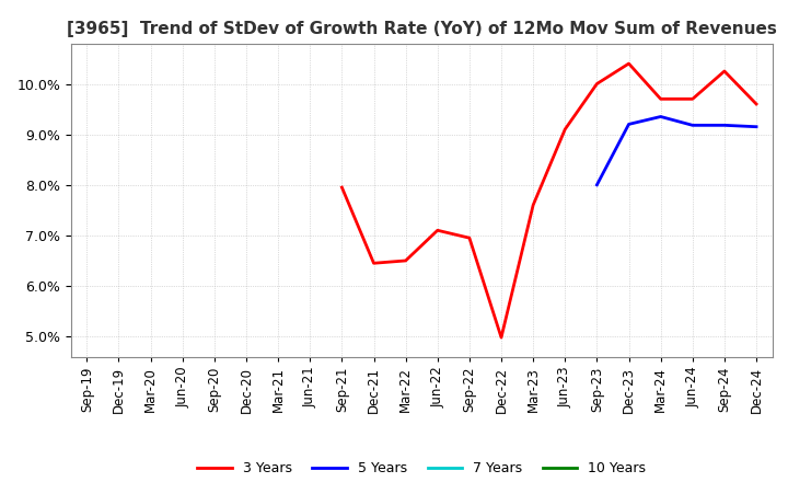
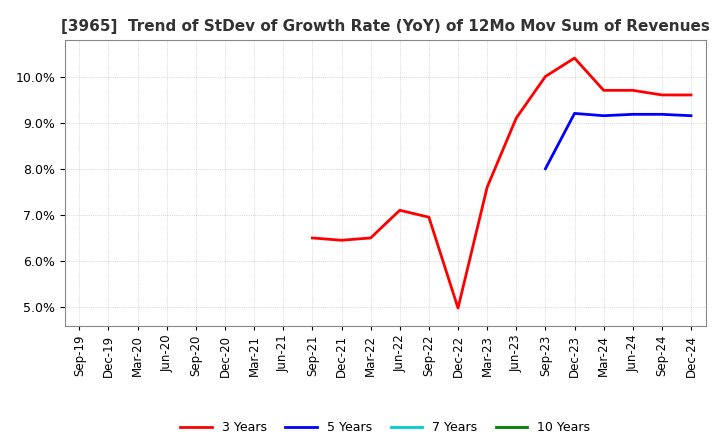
3 Years/Sep-21: 7.95% -> 6.50%
5 Years/Mar-24: 9.35% -> 9.15%
3 Years/Sep-24: 10.25% -> 9.60%
